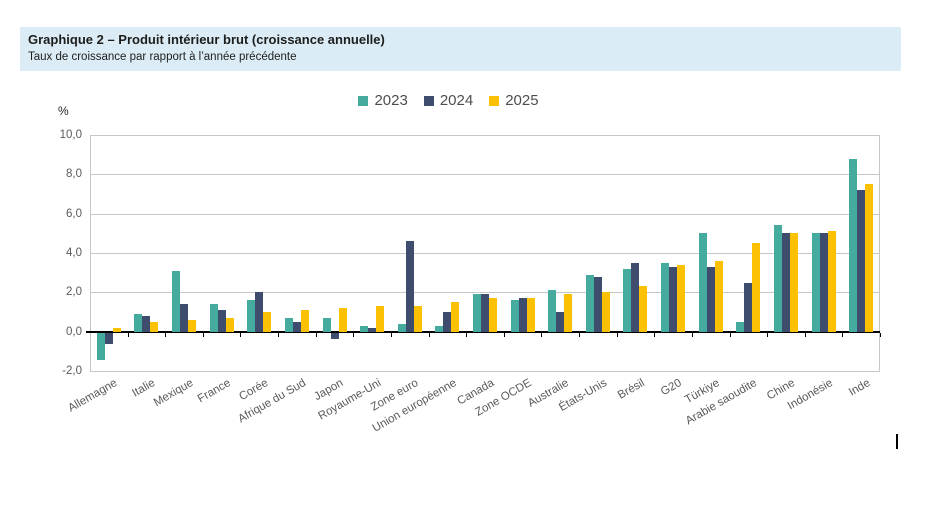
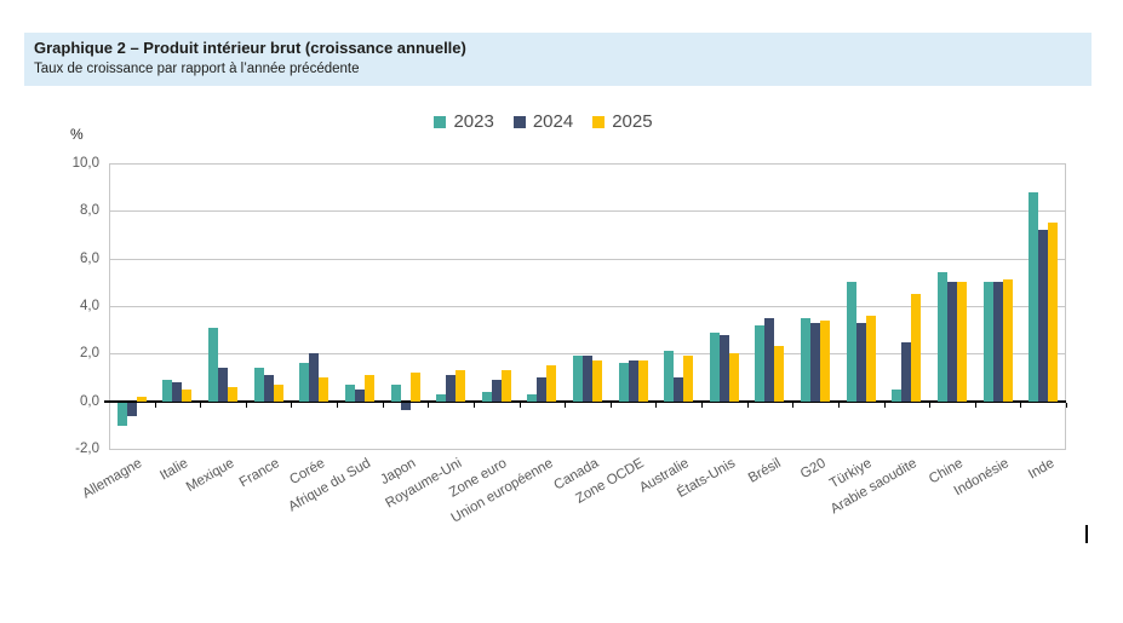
2023/Allemagne: -1,4 -> -1,0
2024/Royaume-Uni: 0,2 -> 1,1
2024/Zone euro: 4,6 -> 0,9
